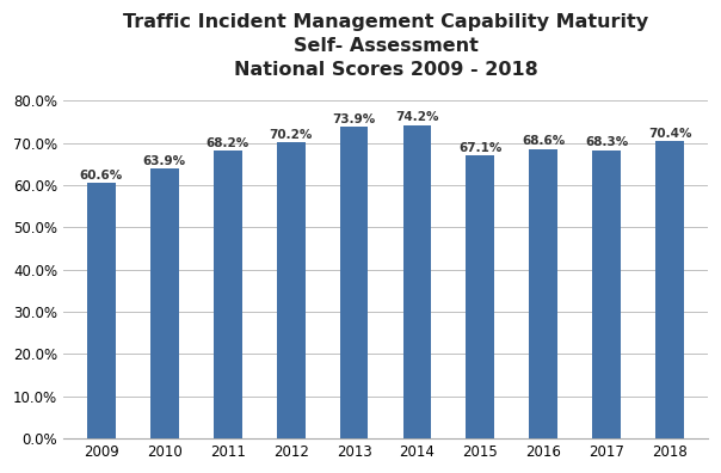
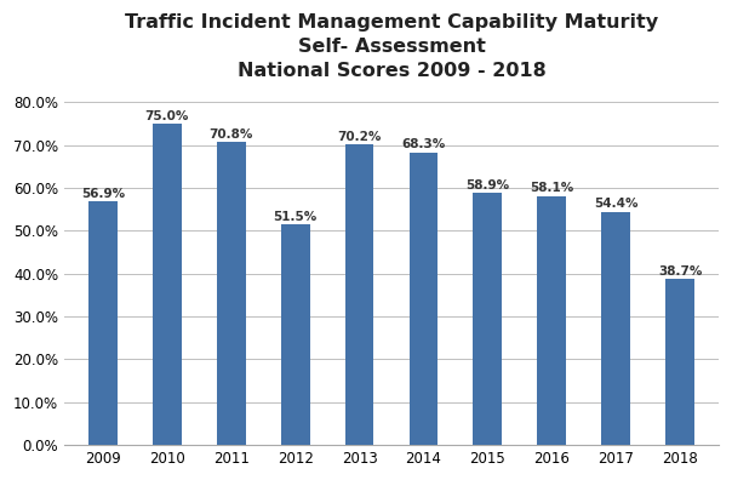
2009: 60.6% -> 56.9%
2010: 63.9% -> 75.0%
2011: 68.2% -> 70.8%
2012: 70.2% -> 51.5%
2013: 73.9% -> 70.2%
2014: 74.2% -> 68.3%
2015: 67.1% -> 58.9%
2016: 68.6% -> 58.1%
2017: 68.3% -> 54.4%
2018: 70.4% -> 38.7%
